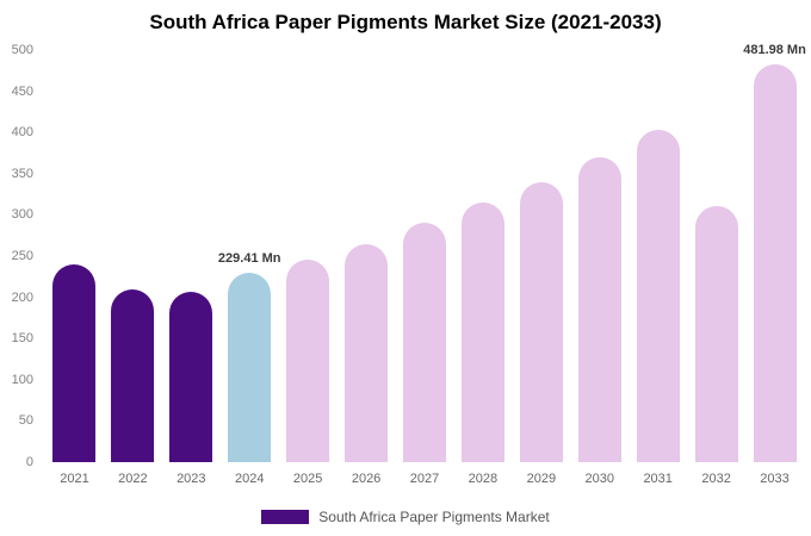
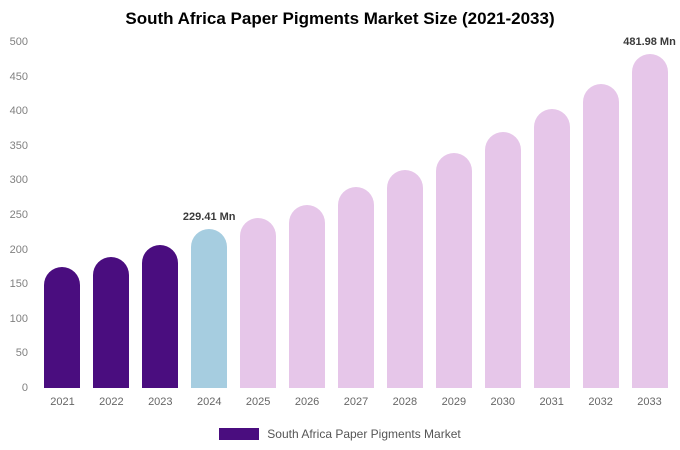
2021: 240 -> 180
2022: 210 -> 190
2032: 310 -> 440
